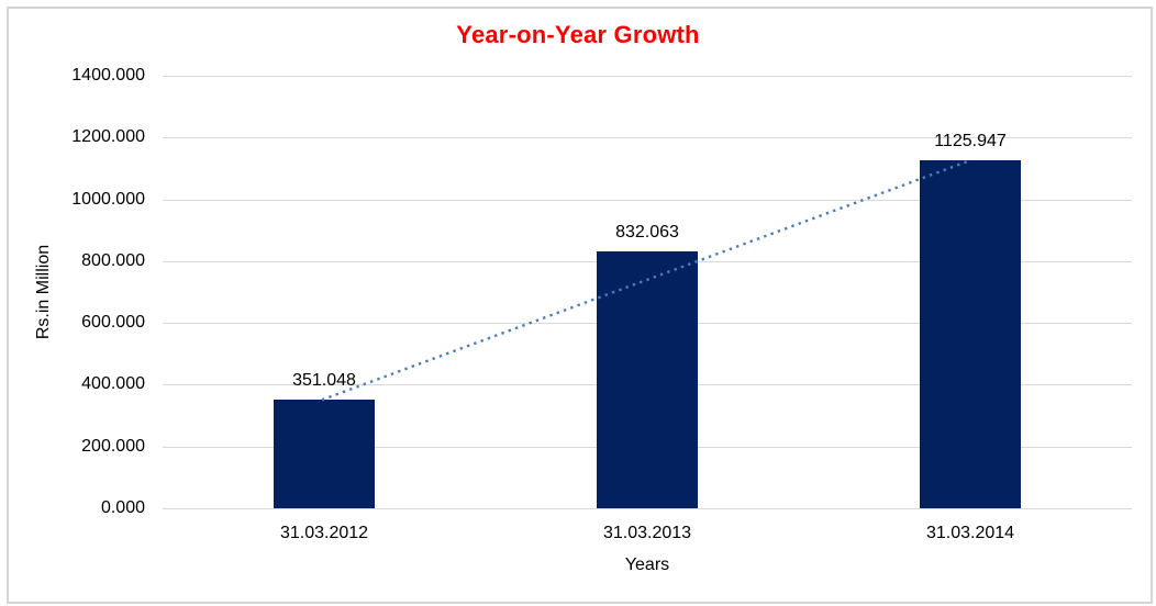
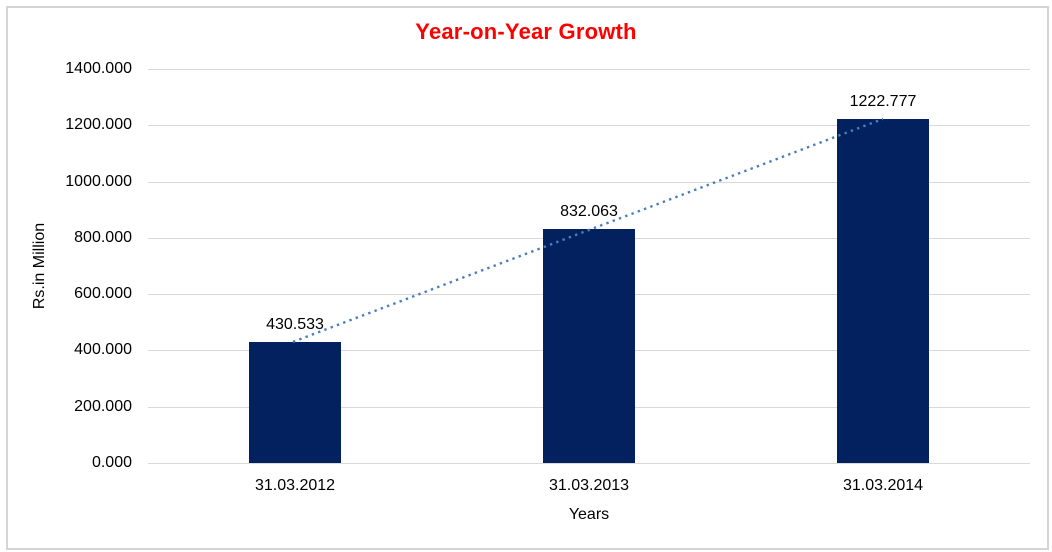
31.03.2012: 351.048 -> 430.533
31.03.2014: 1125.947 -> 1222.777
